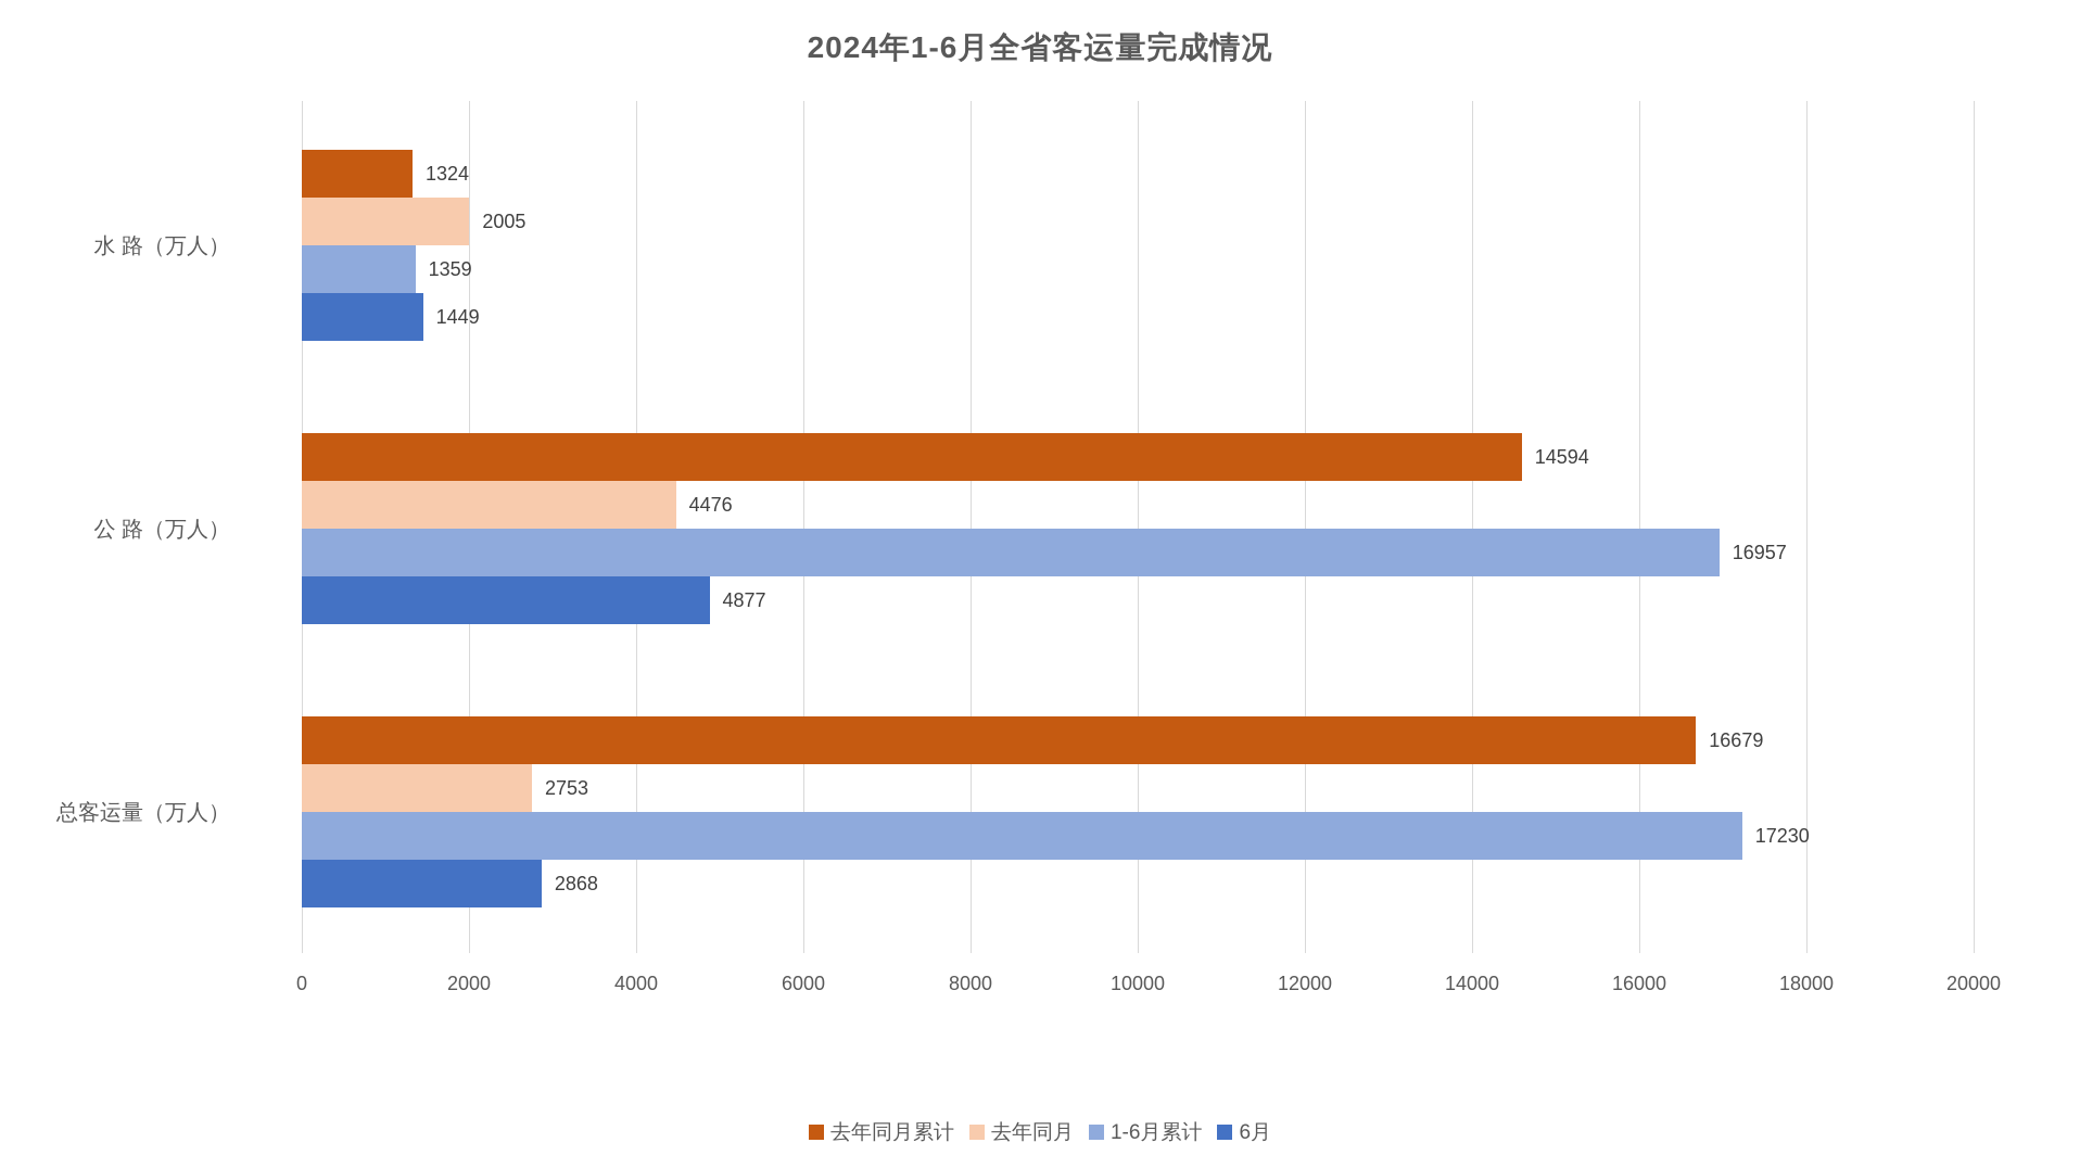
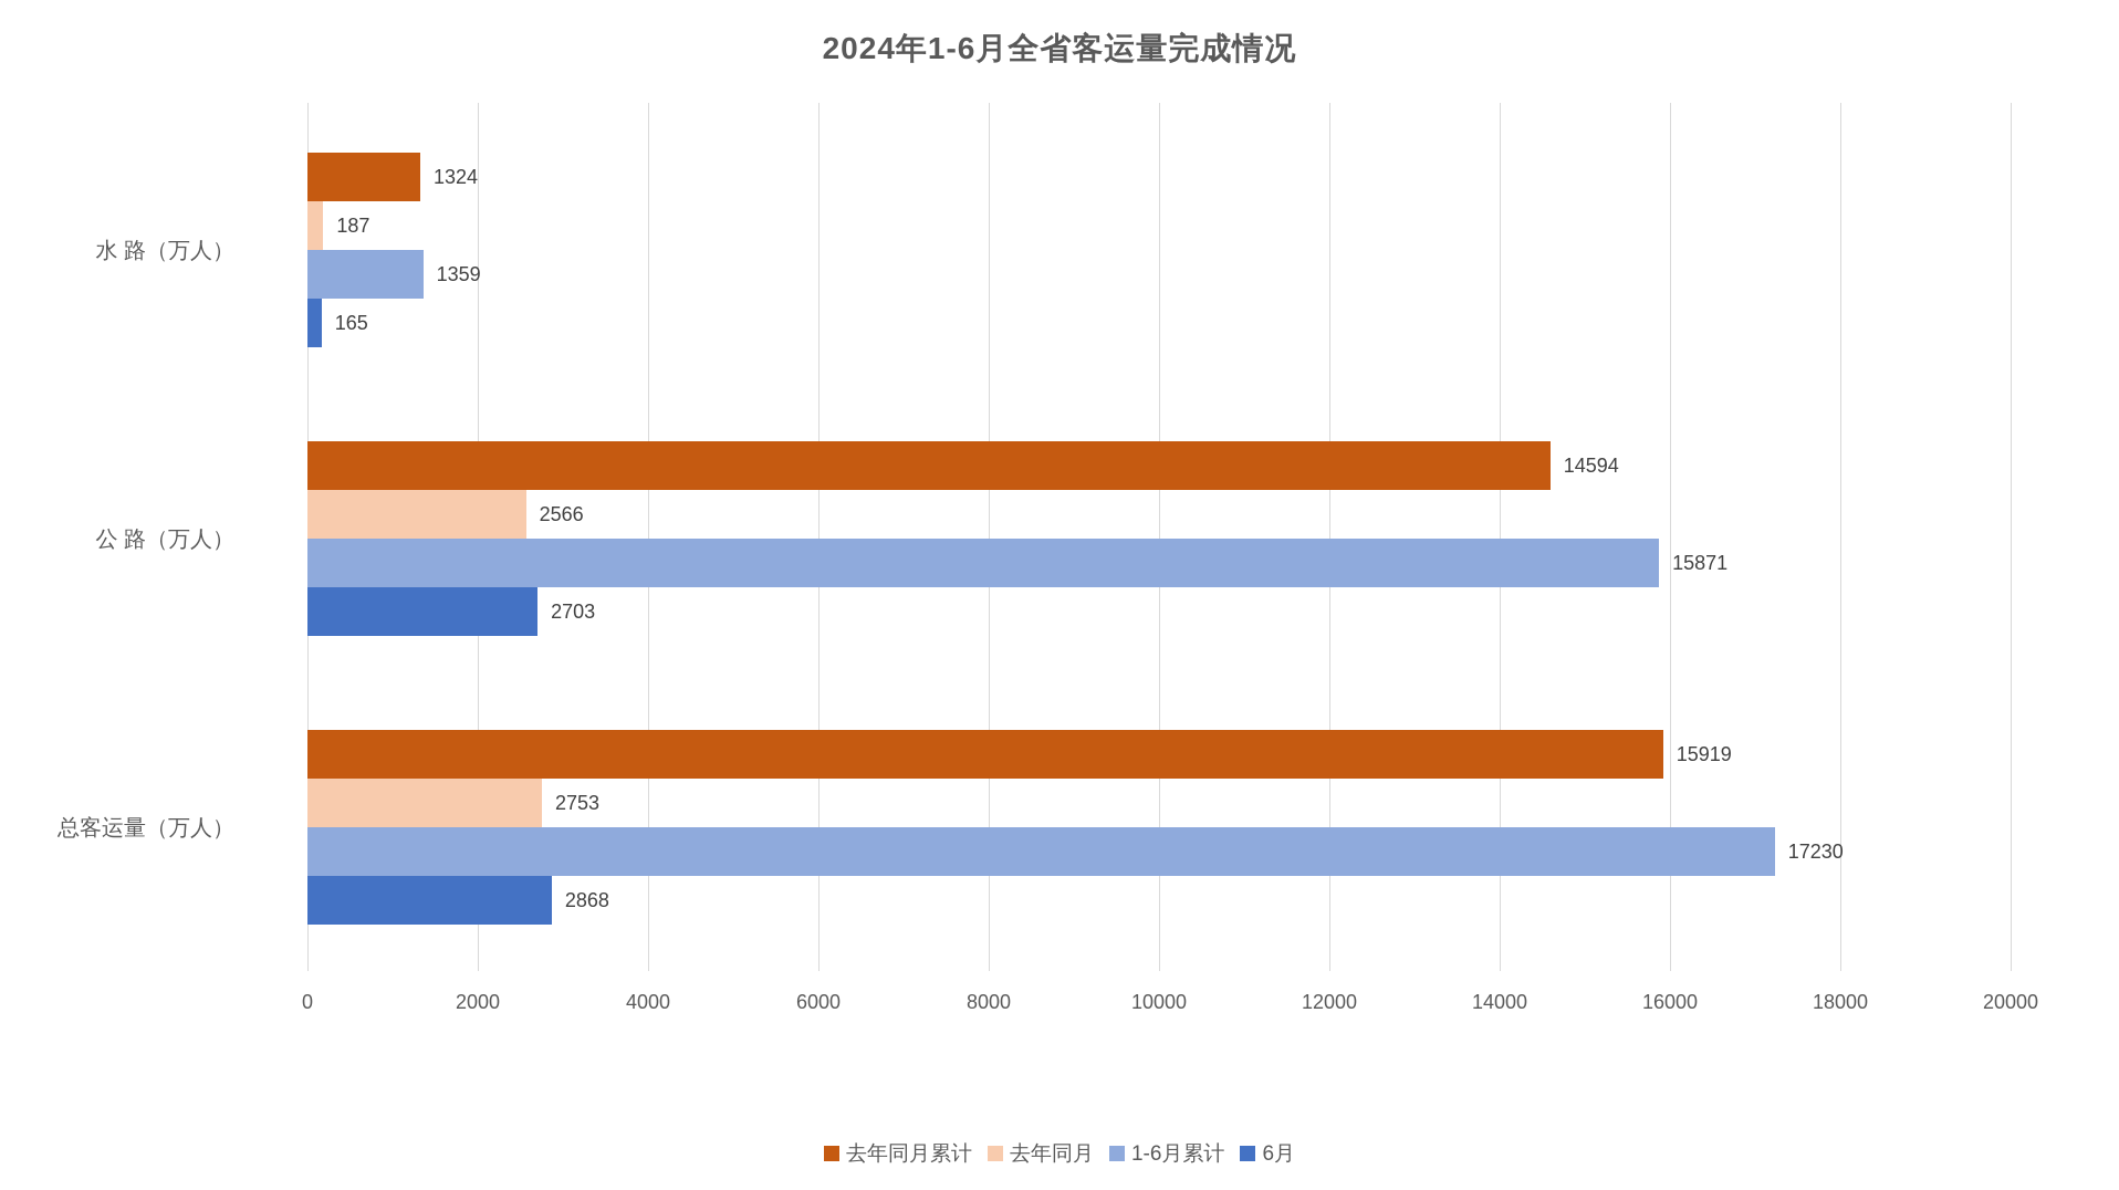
去年同月/水 路（万人）: 2005 -> 187
6月/水 路（万人）: 1449 -> 165
去年同月/公 路（万人）: 4476 -> 2566
1-6月累计/公 路（万人）: 16957 -> 15871
6月/公 路（万人）: 4877 -> 2703
去年同月累计/总客运量（万人）: 16679 -> 15919
